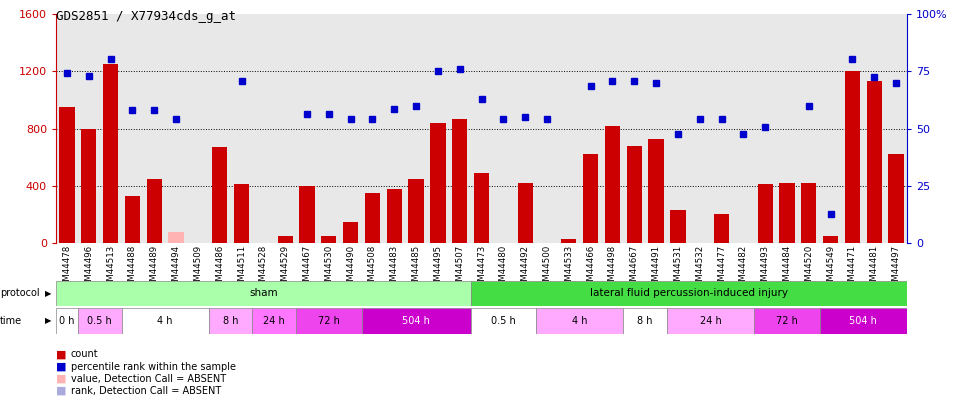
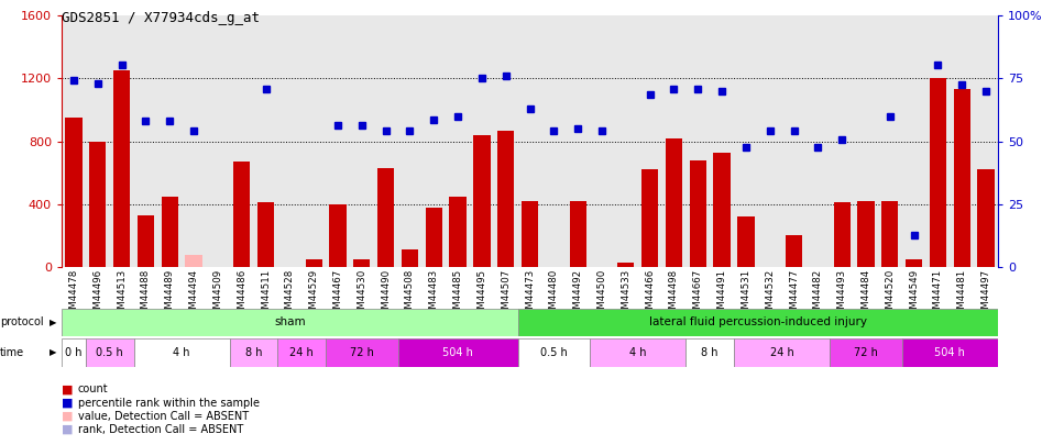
GSM44490: 150 -> 630
GSM44508: 350 -> 110
GSM44473: 490 -> 420
GSM44531: 230 -> 320
